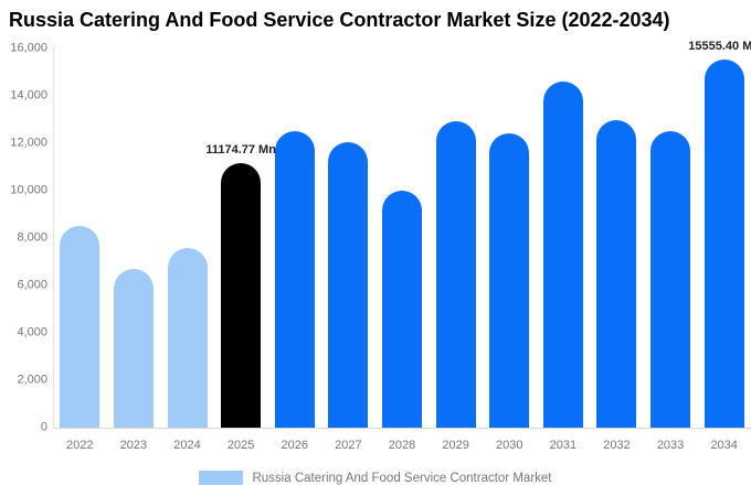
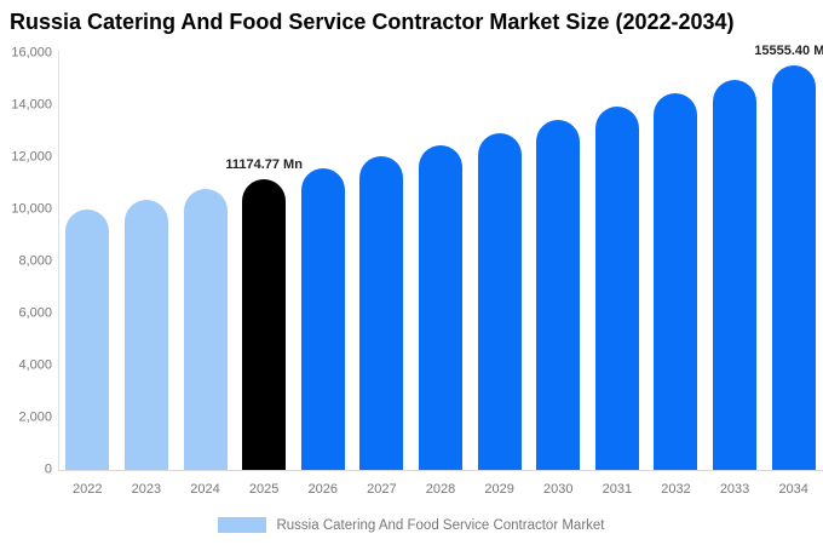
2022: 8500 -> 10000
2023: 6700 -> 10400
2024: 7600 -> 10800
2026: 12500 -> 11600
2028: 10000 -> 12500
2030: 12400 -> 13400
2031: 14600 -> 13900
2032: 13000 -> 14500
2033: 12500 -> 15000
